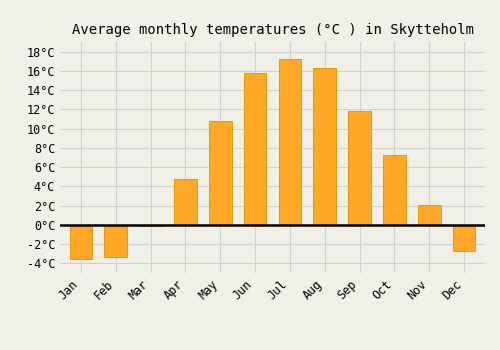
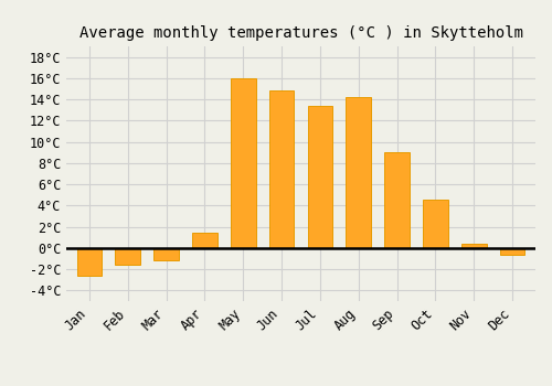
Jan: -3.5°C -> -2.6°C
Feb: -3.3°C -> -1.6°C
Mar: -0.1°C -> -1.2°C
Apr: 4.8°C -> 1.4°C
May: 10.8°C -> 16.0°C
Jun: 15.8°C -> 14.8°C
Jul: 17.2°C -> 13.4°C
Aug: 16.3°C -> 14.2°C
Sep: 11.8°C -> 9.0°C
Oct: 7.3°C -> 4.6°C
Nov: 2.1°C -> 0.4°C
Dec: -2.7°C -> -0.6°C
